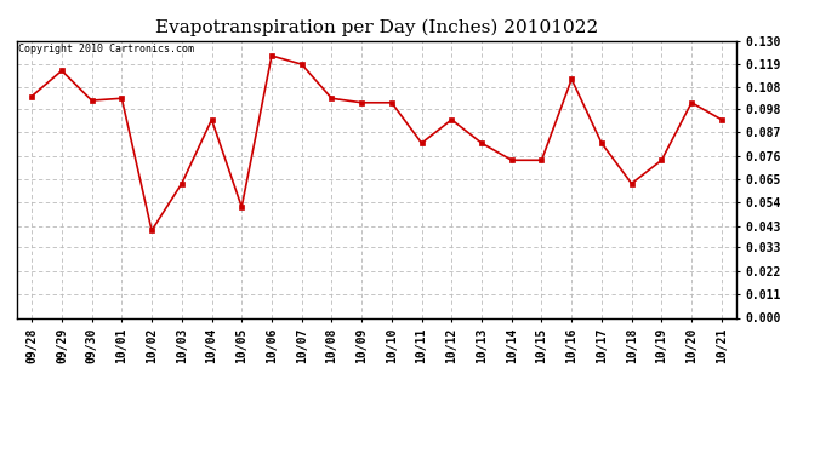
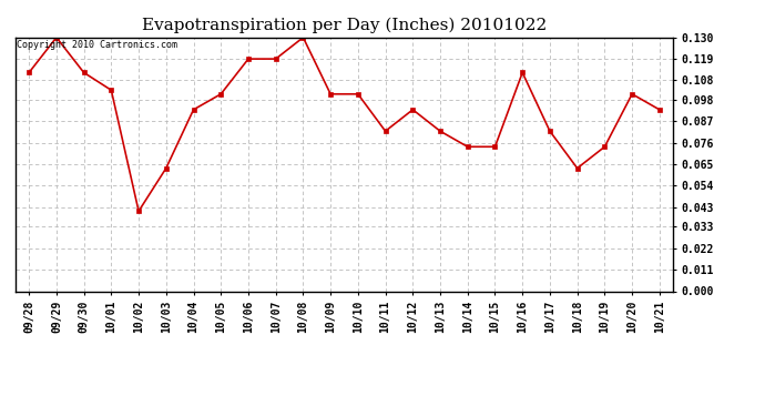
09/28: 0.104 -> 0.112
09/29: 0.116 -> 0.130
09/30: 0.102 -> 0.112
10/05: 0.052 -> 0.101
10/06: 0.123 -> 0.119
10/08: 0.103 -> 0.130
